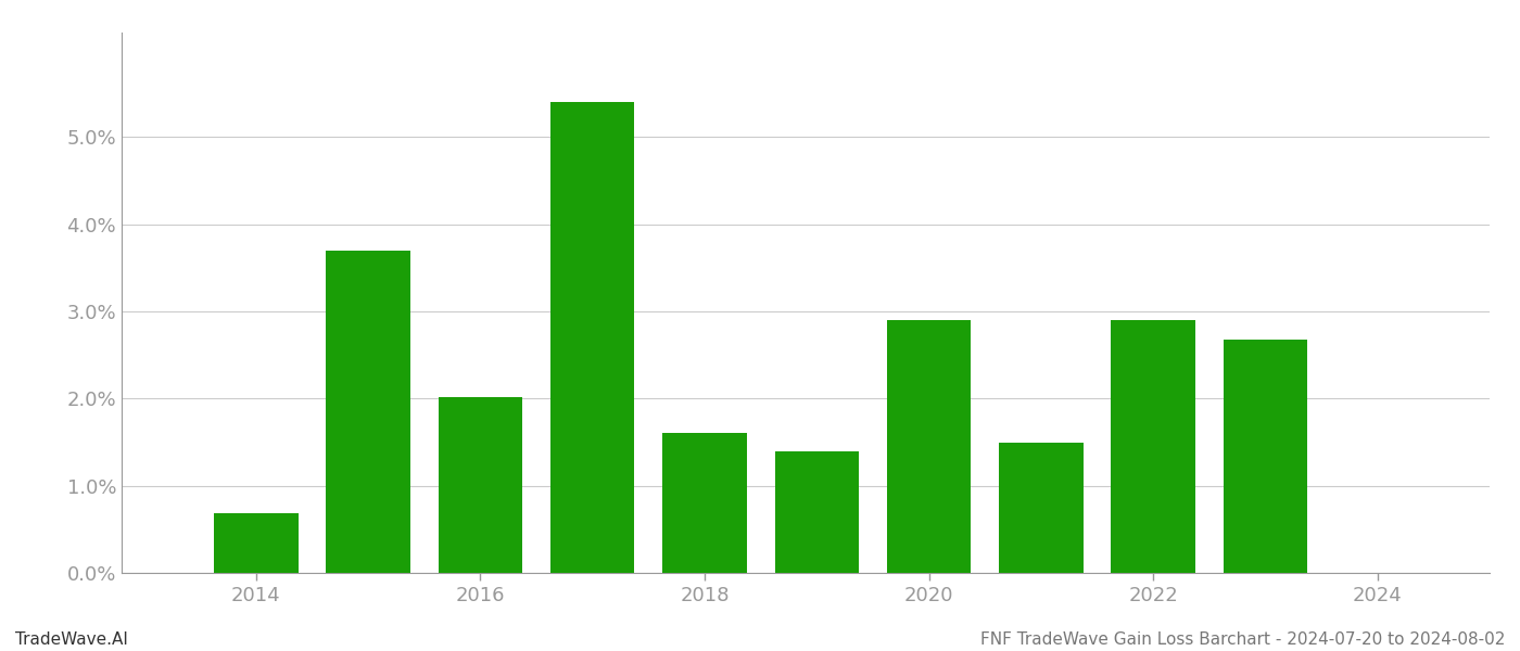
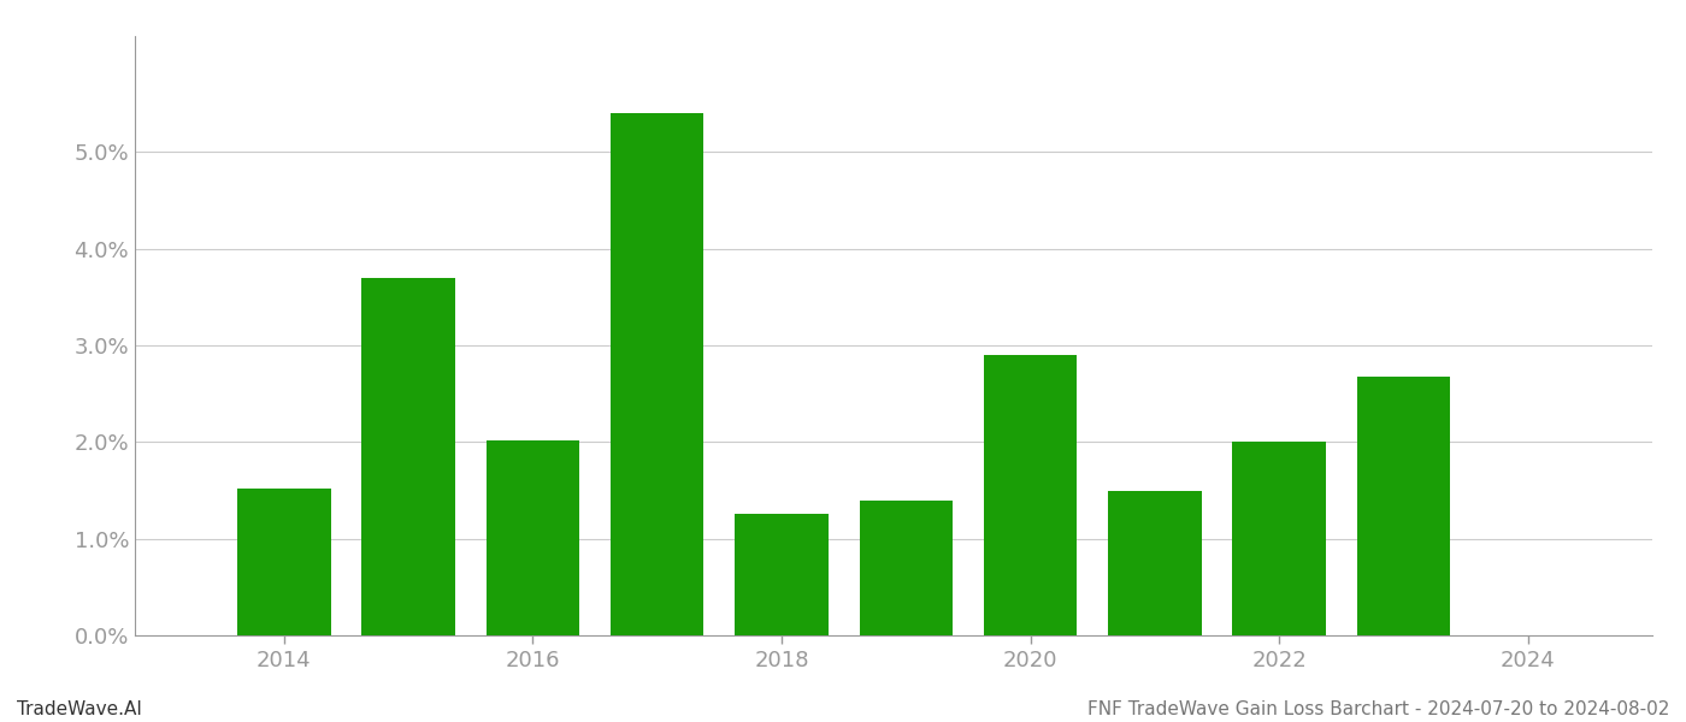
2014: 0.68% -> 1.52%
2018: 1.60% -> 1.26%
2022: 2.90% -> 2.00%
